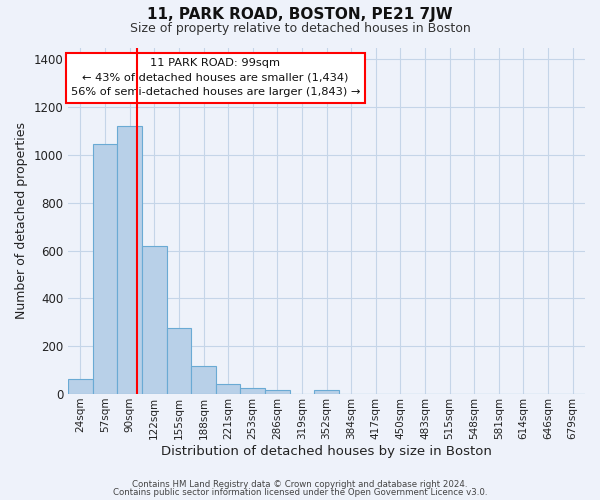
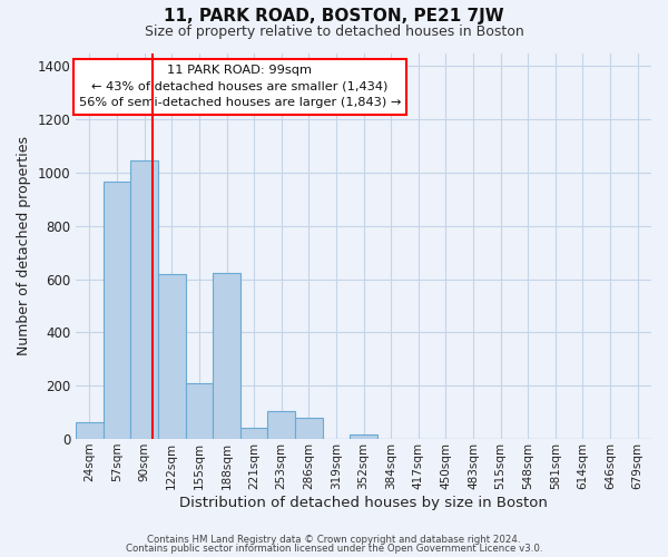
57sqm: 1047 -> 965
90sqm: 1120 -> 1045
155sqm: 275 -> 210
188sqm: 118 -> 625
253sqm: 25 -> 105
286sqm: 18 -> 80
